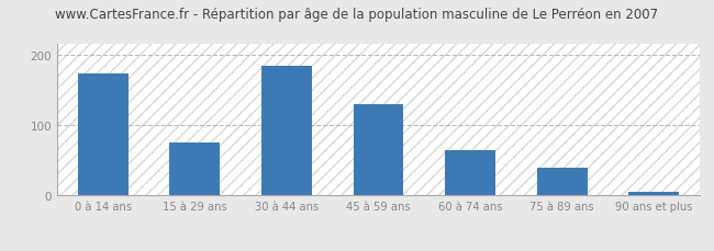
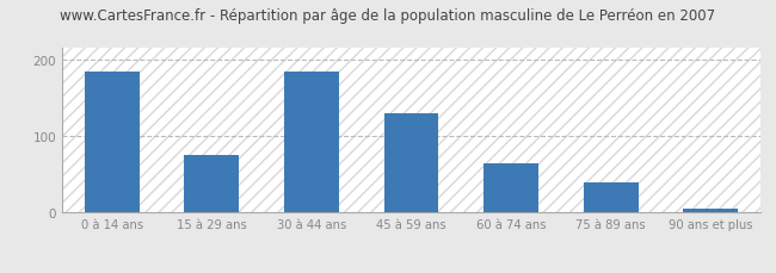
0 à 14 ans: 174 -> 185
